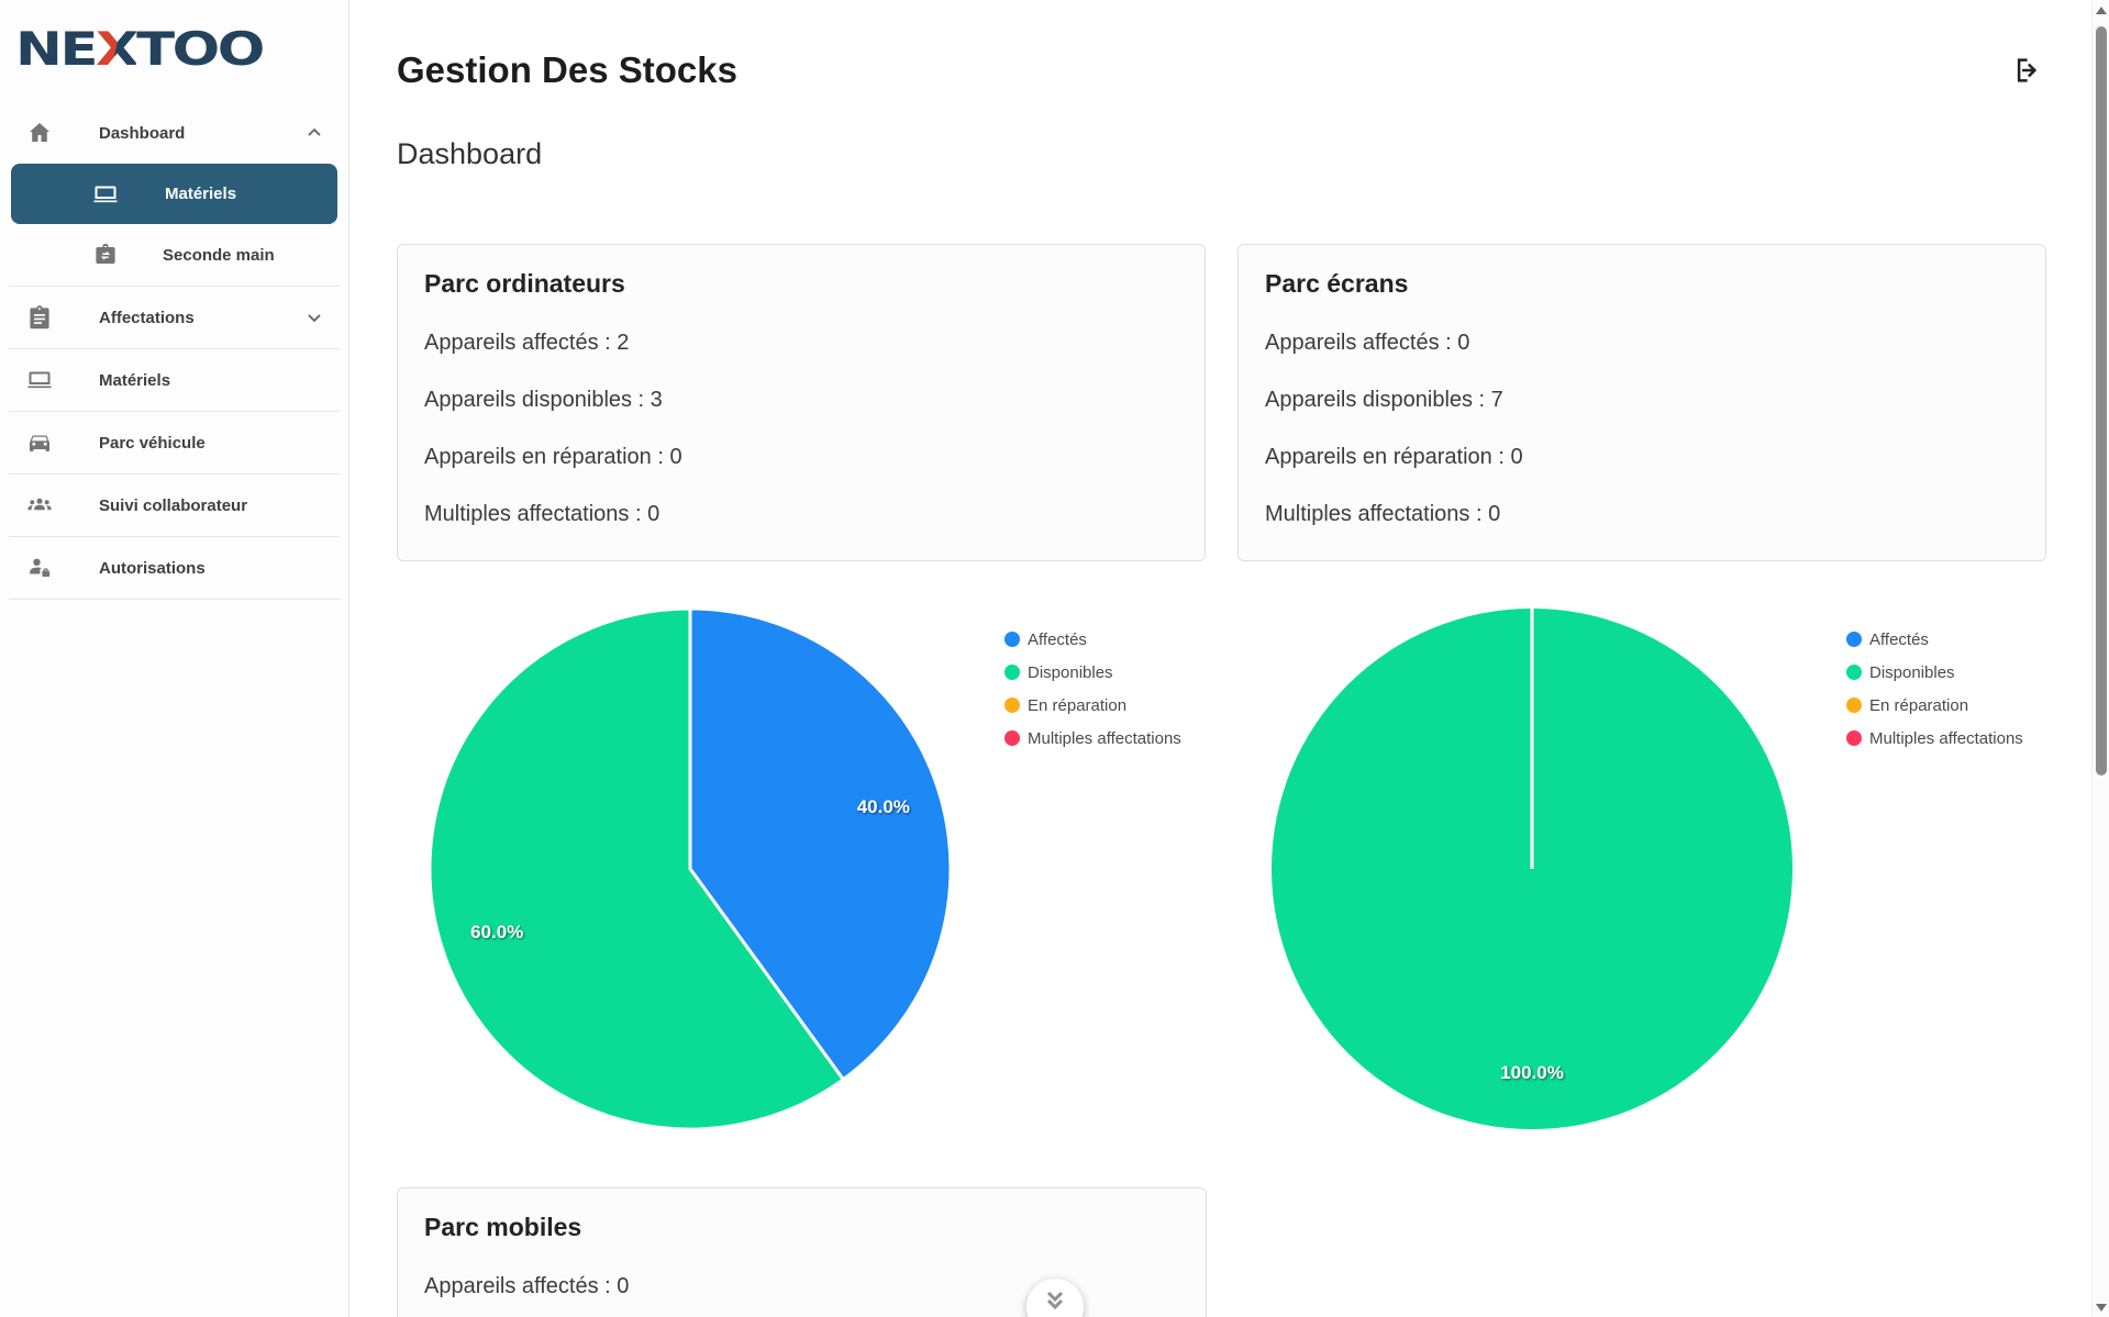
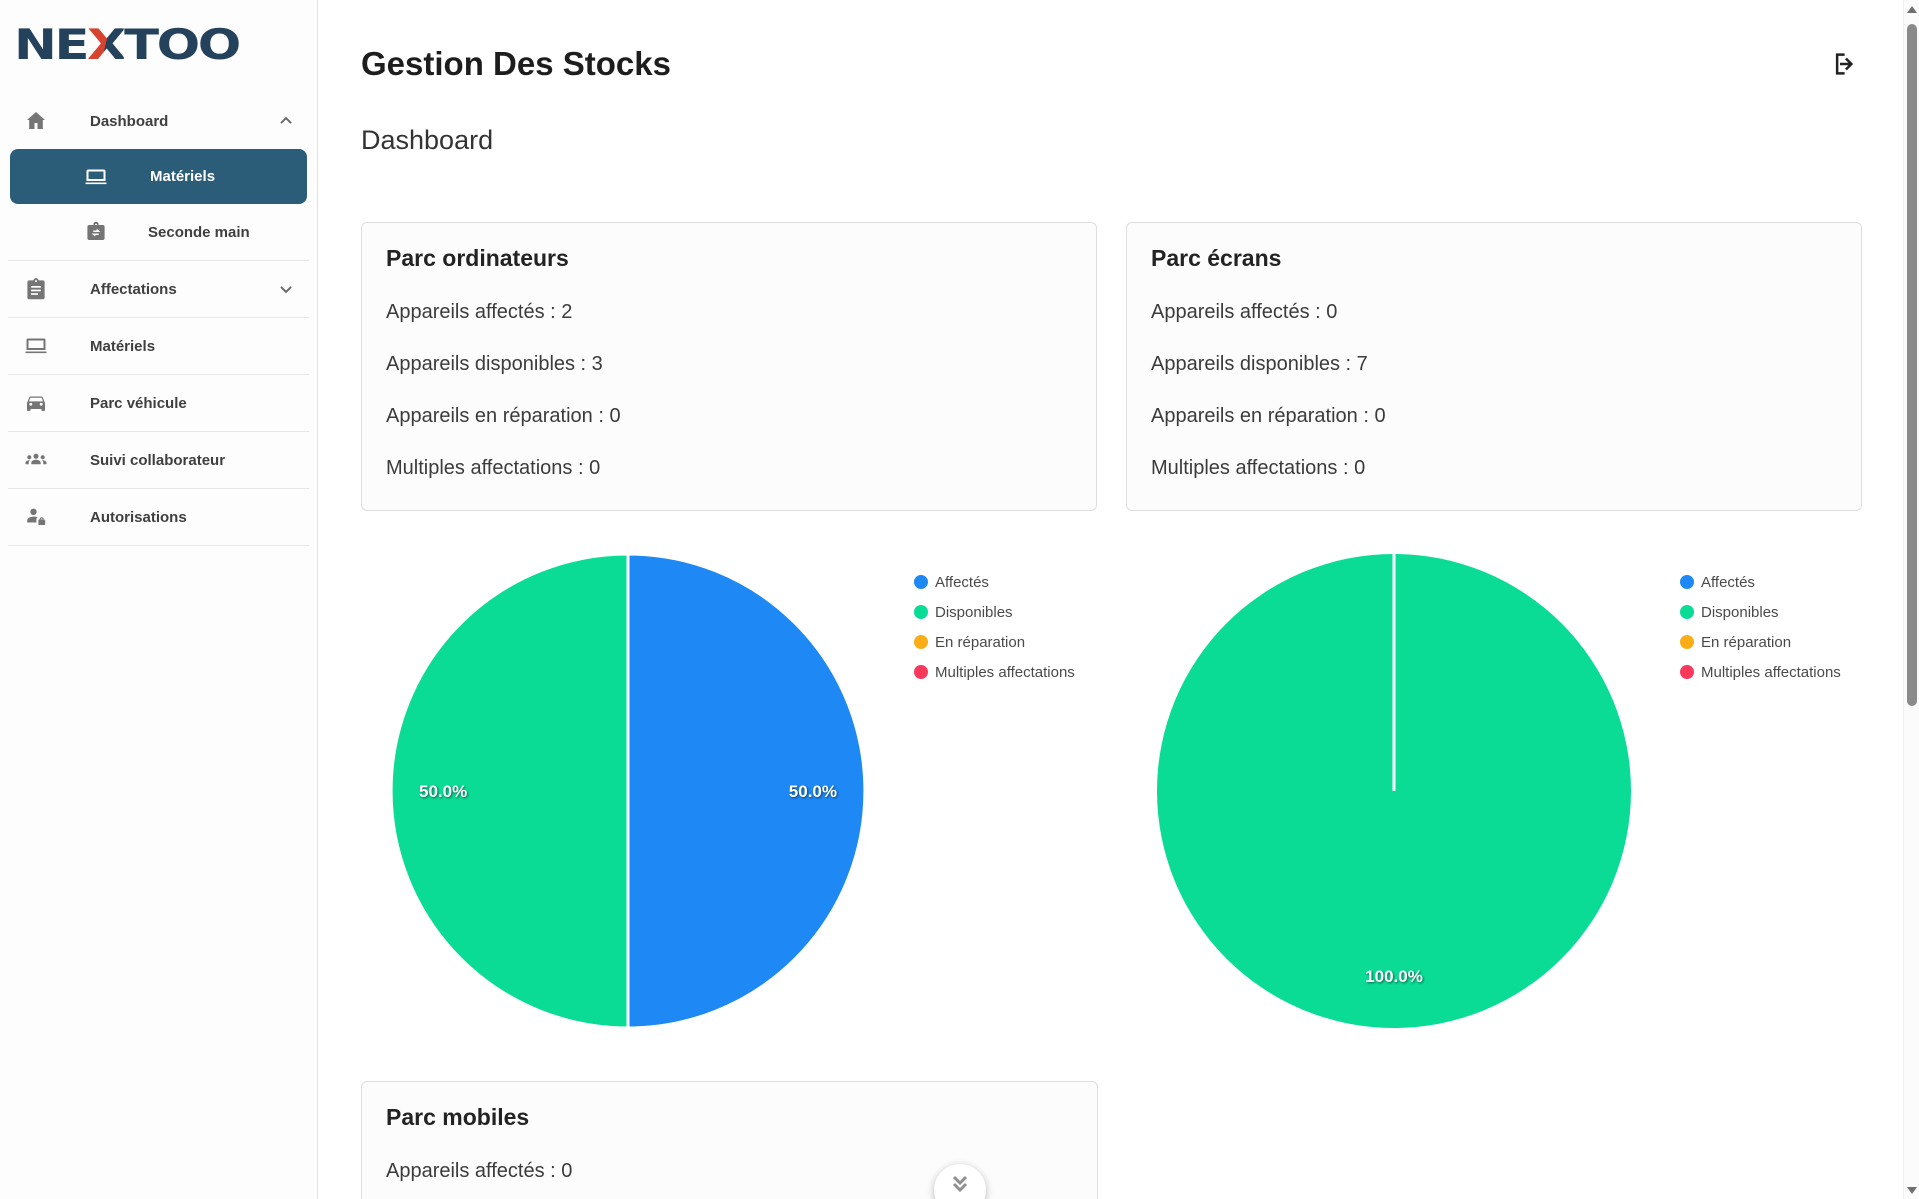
Parc ordinateurs/Affectés: 40.0% -> 50.0%
Parc ordinateurs/Disponibles: 60.0% -> 50.0%
